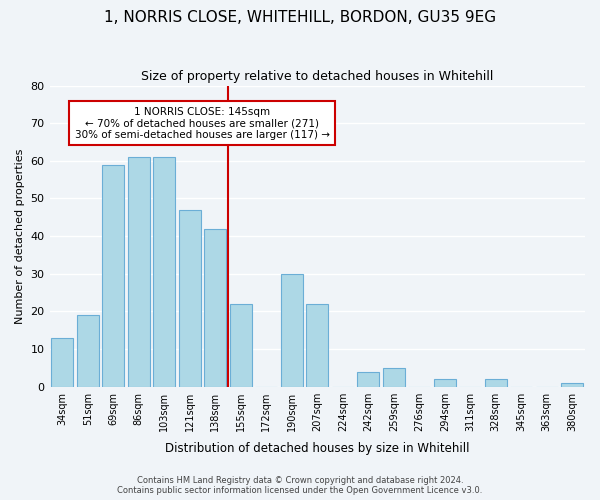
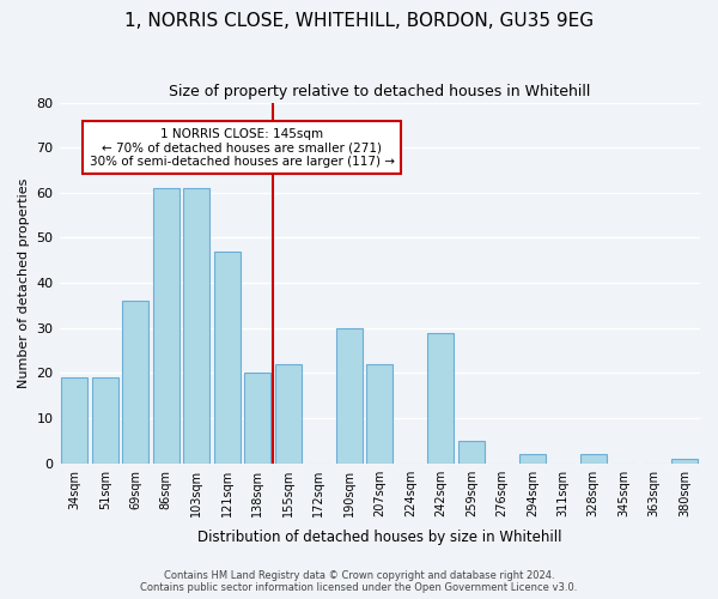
34sqm: 13 -> 19
69sqm: 59 -> 36
138sqm: 42 -> 20
242sqm: 4 -> 29
